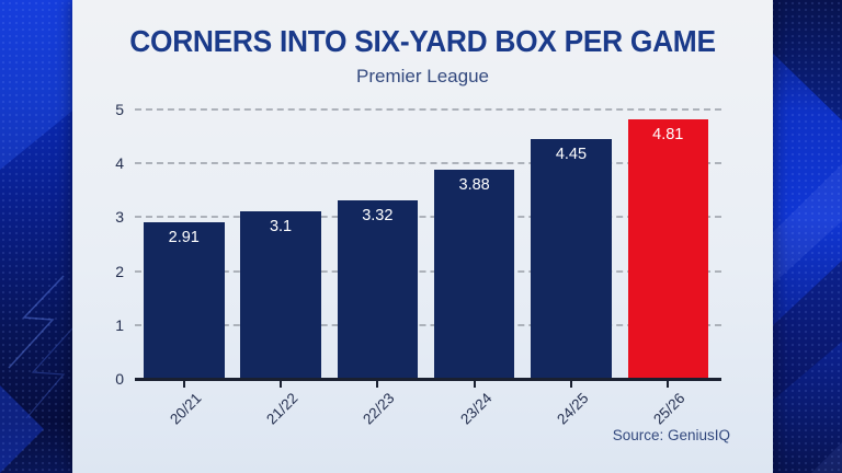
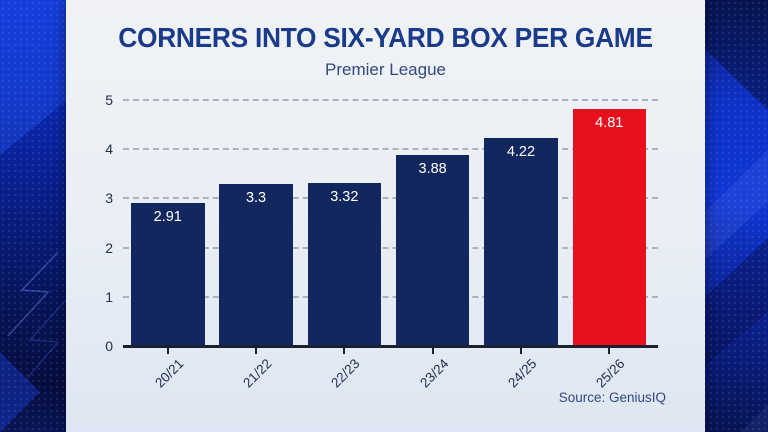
21/22: 3.1 -> 3.3
24/25: 4.45 -> 4.22
